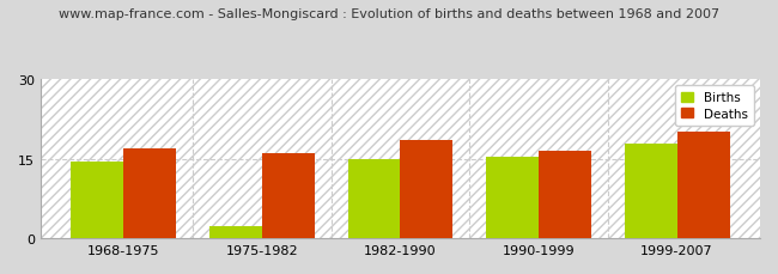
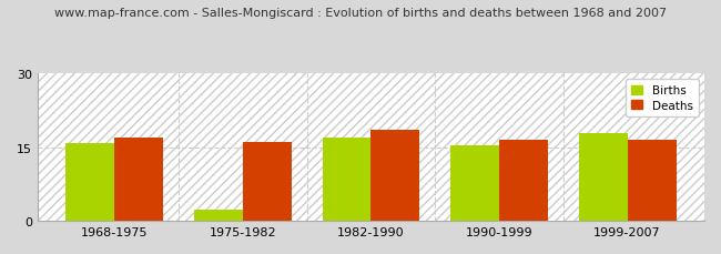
Births/1968-1975: 14.5 -> 15.8
Births/1982-1990: 15.0 -> 17.0
Deaths/1999-2007: 20.0 -> 16.5
